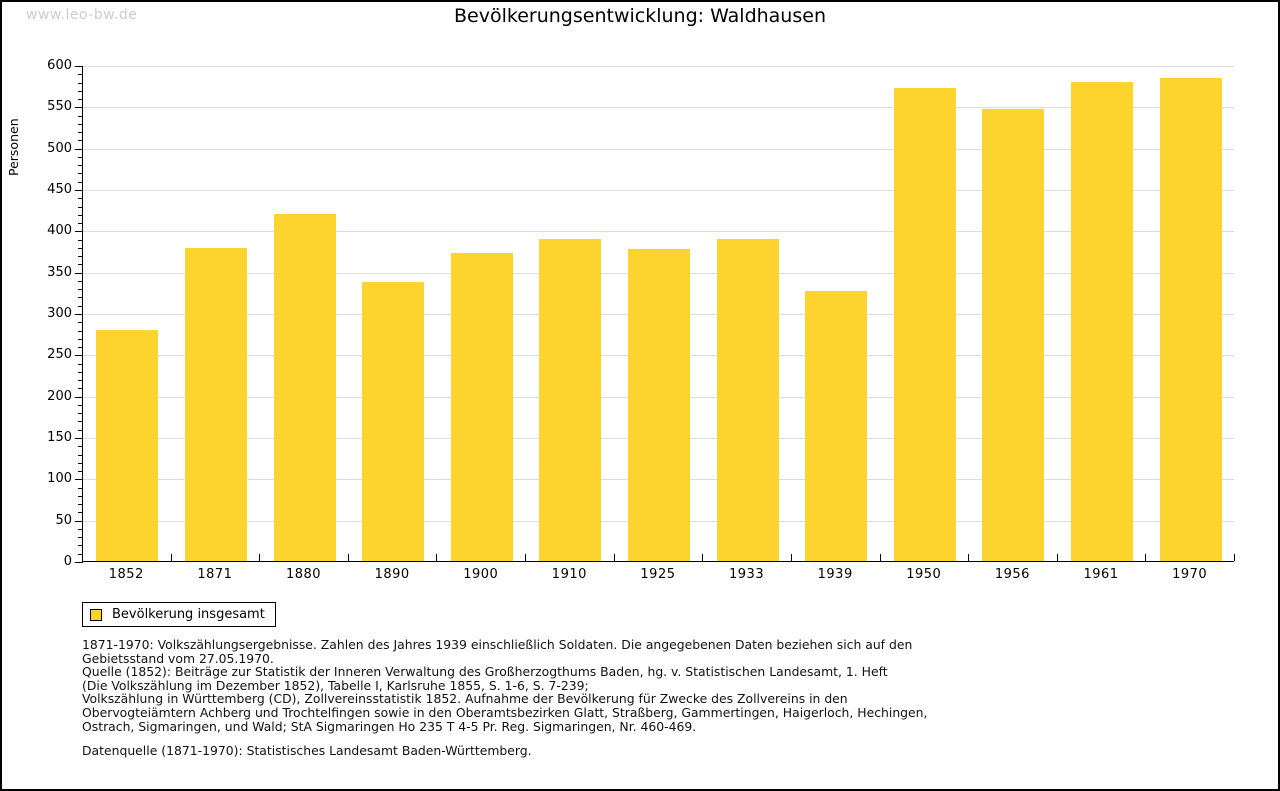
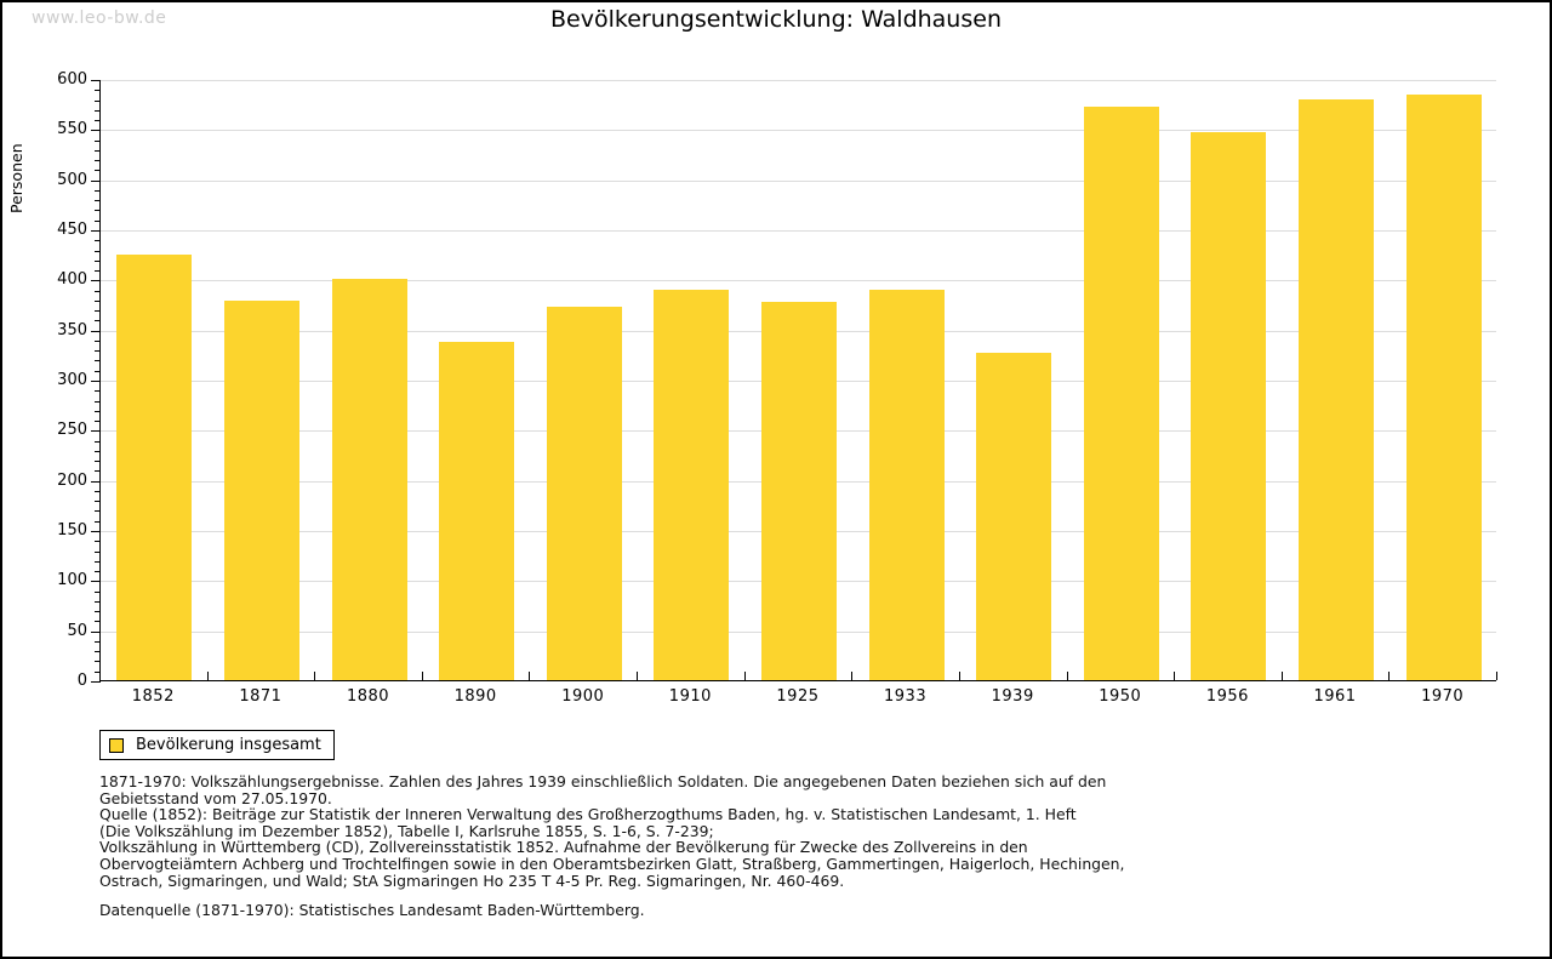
1852: 280 -> 420
1880: 420 -> 400
